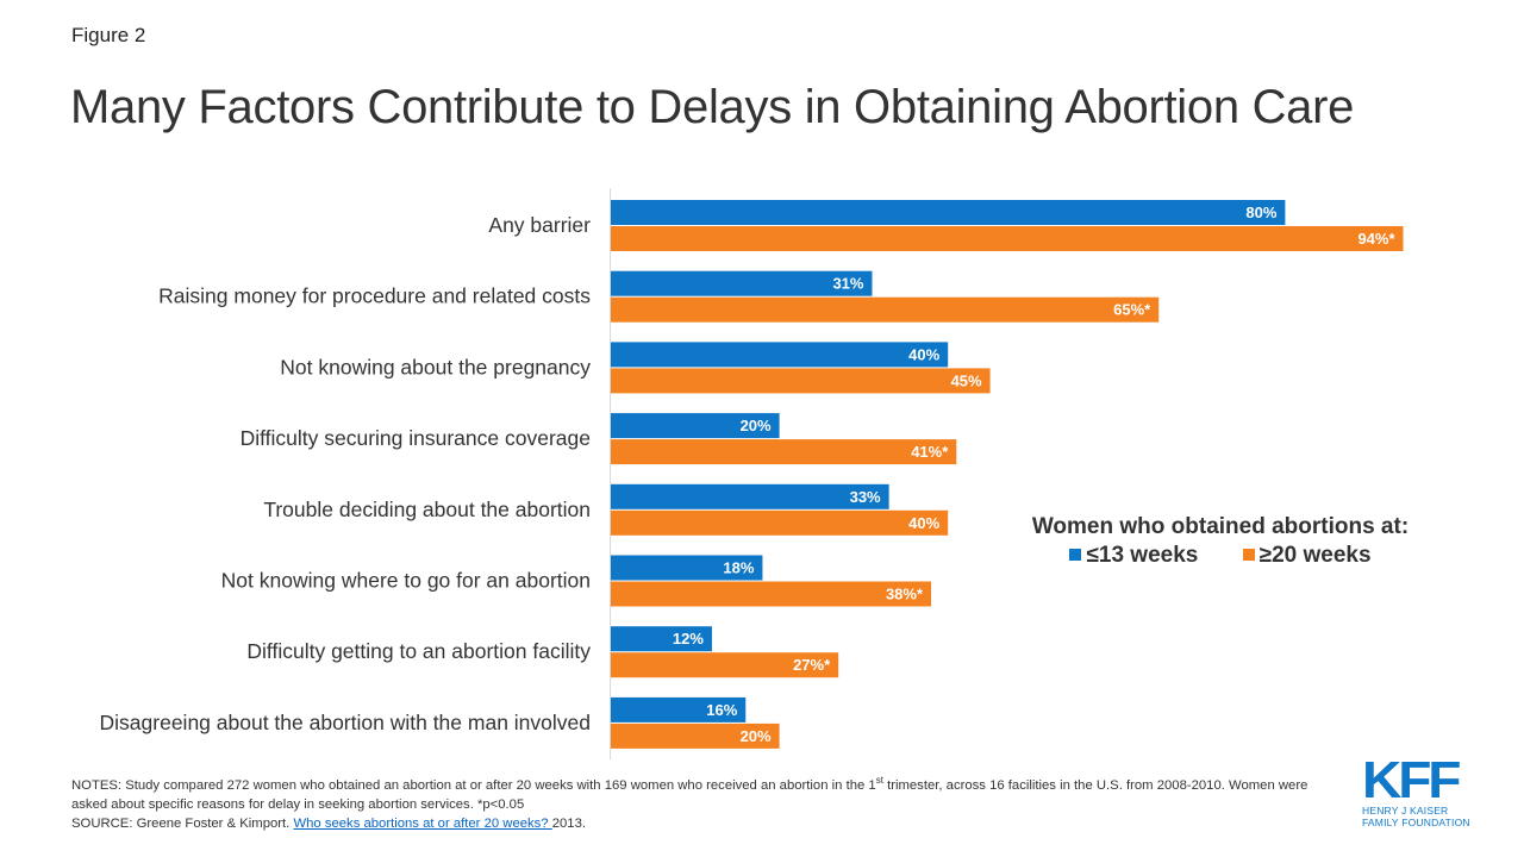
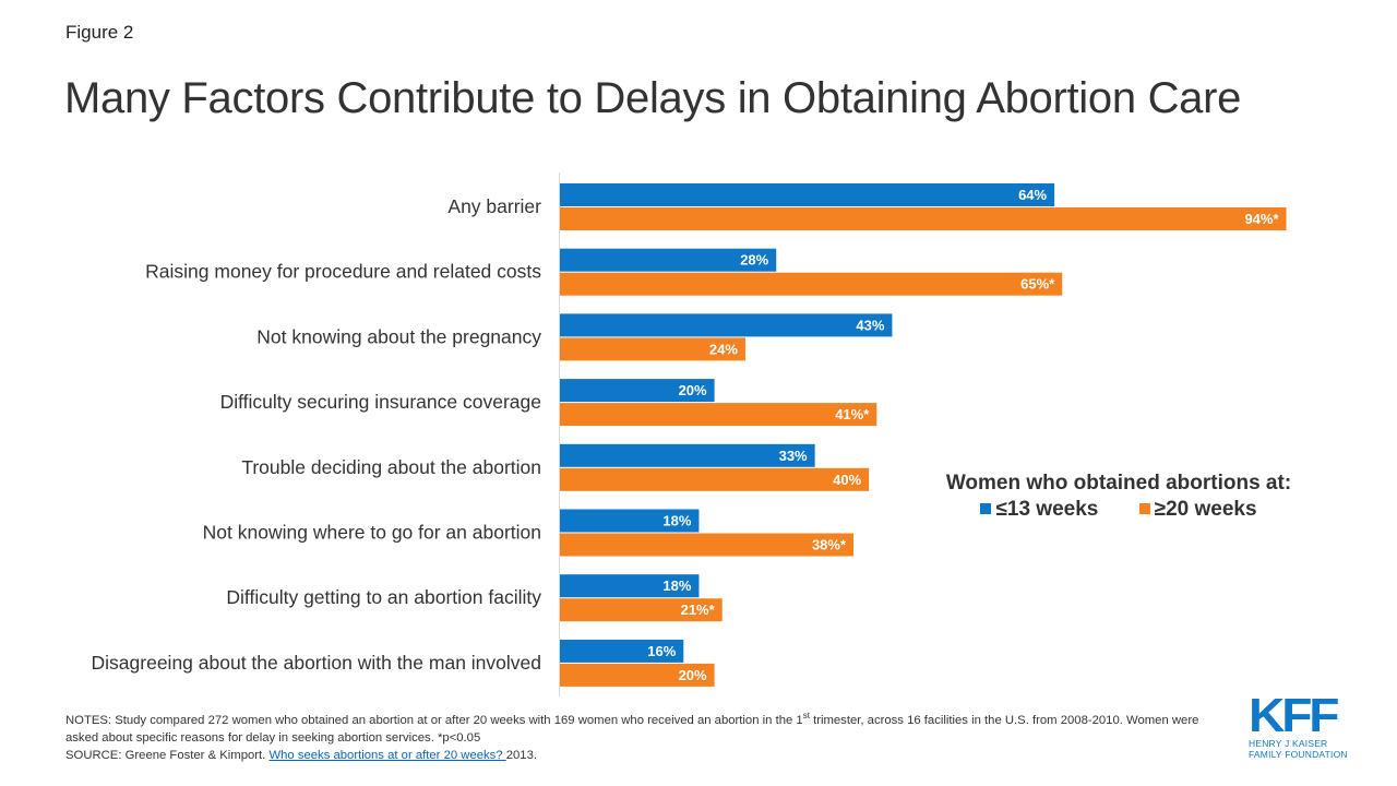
≤13 weeks/Any barrier: 80% -> 64%
≤13 weeks/Raising money for procedure and related costs: 31% -> 28%
≤13 weeks/Not knowing about the pregnancy: 40% -> 43%
≥20 weeks/Not knowing about the pregnancy: 45% -> 24%
≤13 weeks/Difficulty getting to an abortion facility: 12% -> 18%
≥20 weeks/Difficulty getting to an abortion facility: 27 -> 21
